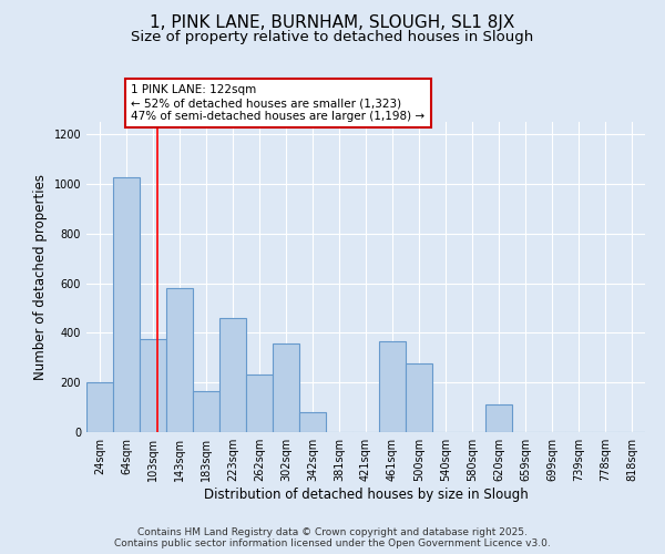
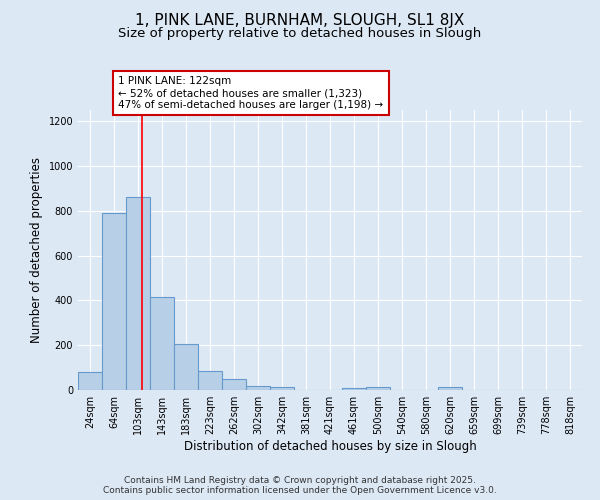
24sqm: 200 -> 80
64sqm: 1025 -> 790
103sqm: 375 -> 860
143sqm: 580 -> 415
183sqm: 165 -> 205
223sqm: 460 -> 85
262sqm: 230 -> 50
302sqm: 355 -> 20
342sqm: 80 -> 15
461sqm: 365 -> 10
500sqm: 275 -> 15
620sqm: 110 -> 15
